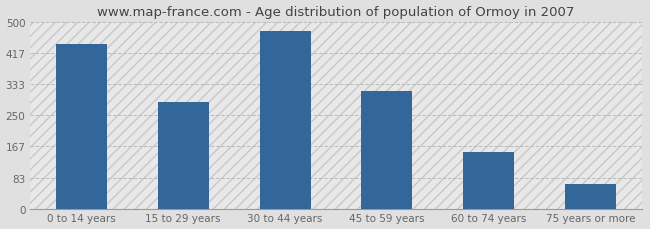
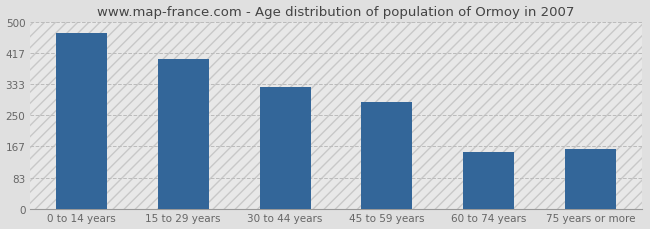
0 to 14 years: 440 -> 470
15 to 29 years: 285 -> 400
30 to 44 years: 475 -> 325
45 to 59 years: 315 -> 285
75 years or more: 65 -> 160
